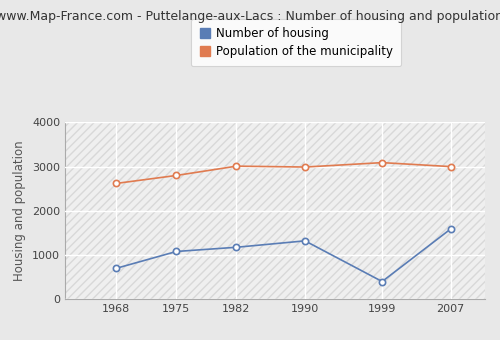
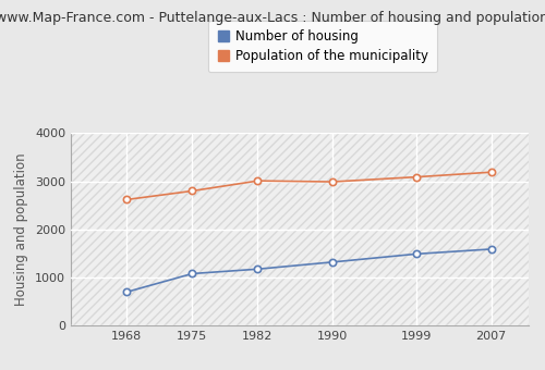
Number of housing/1999: 400 -> 1490
Population of the municipality/2007: 3000 -> 3190
